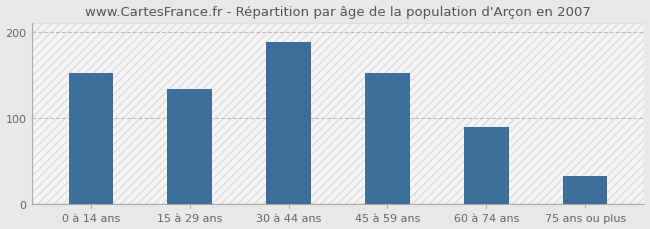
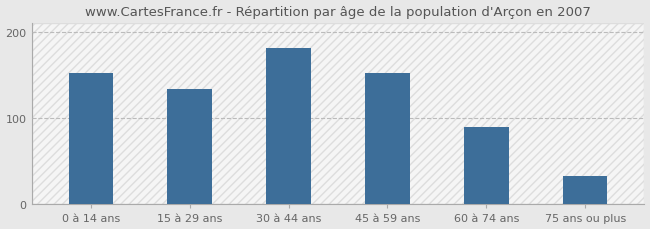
30 à 44 ans: 188 -> 181
